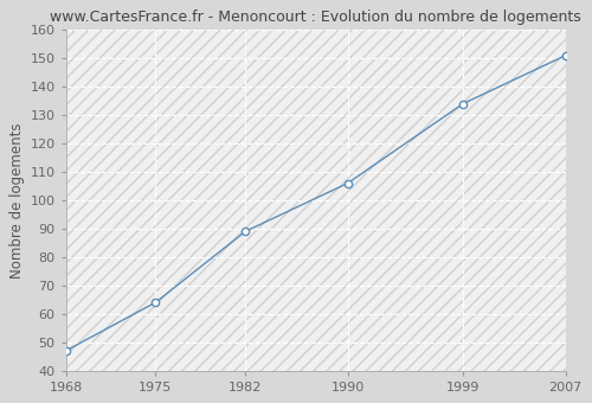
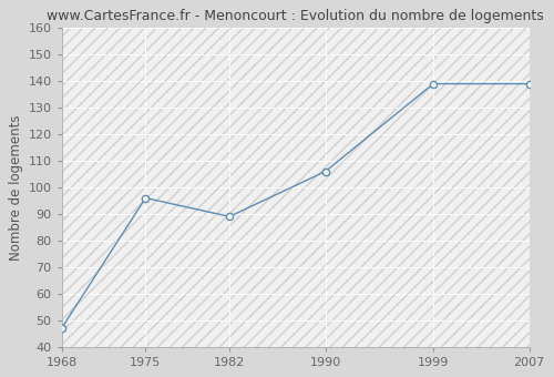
1975: 64 -> 96
1999: 134 -> 139
2007: 151 -> 139
